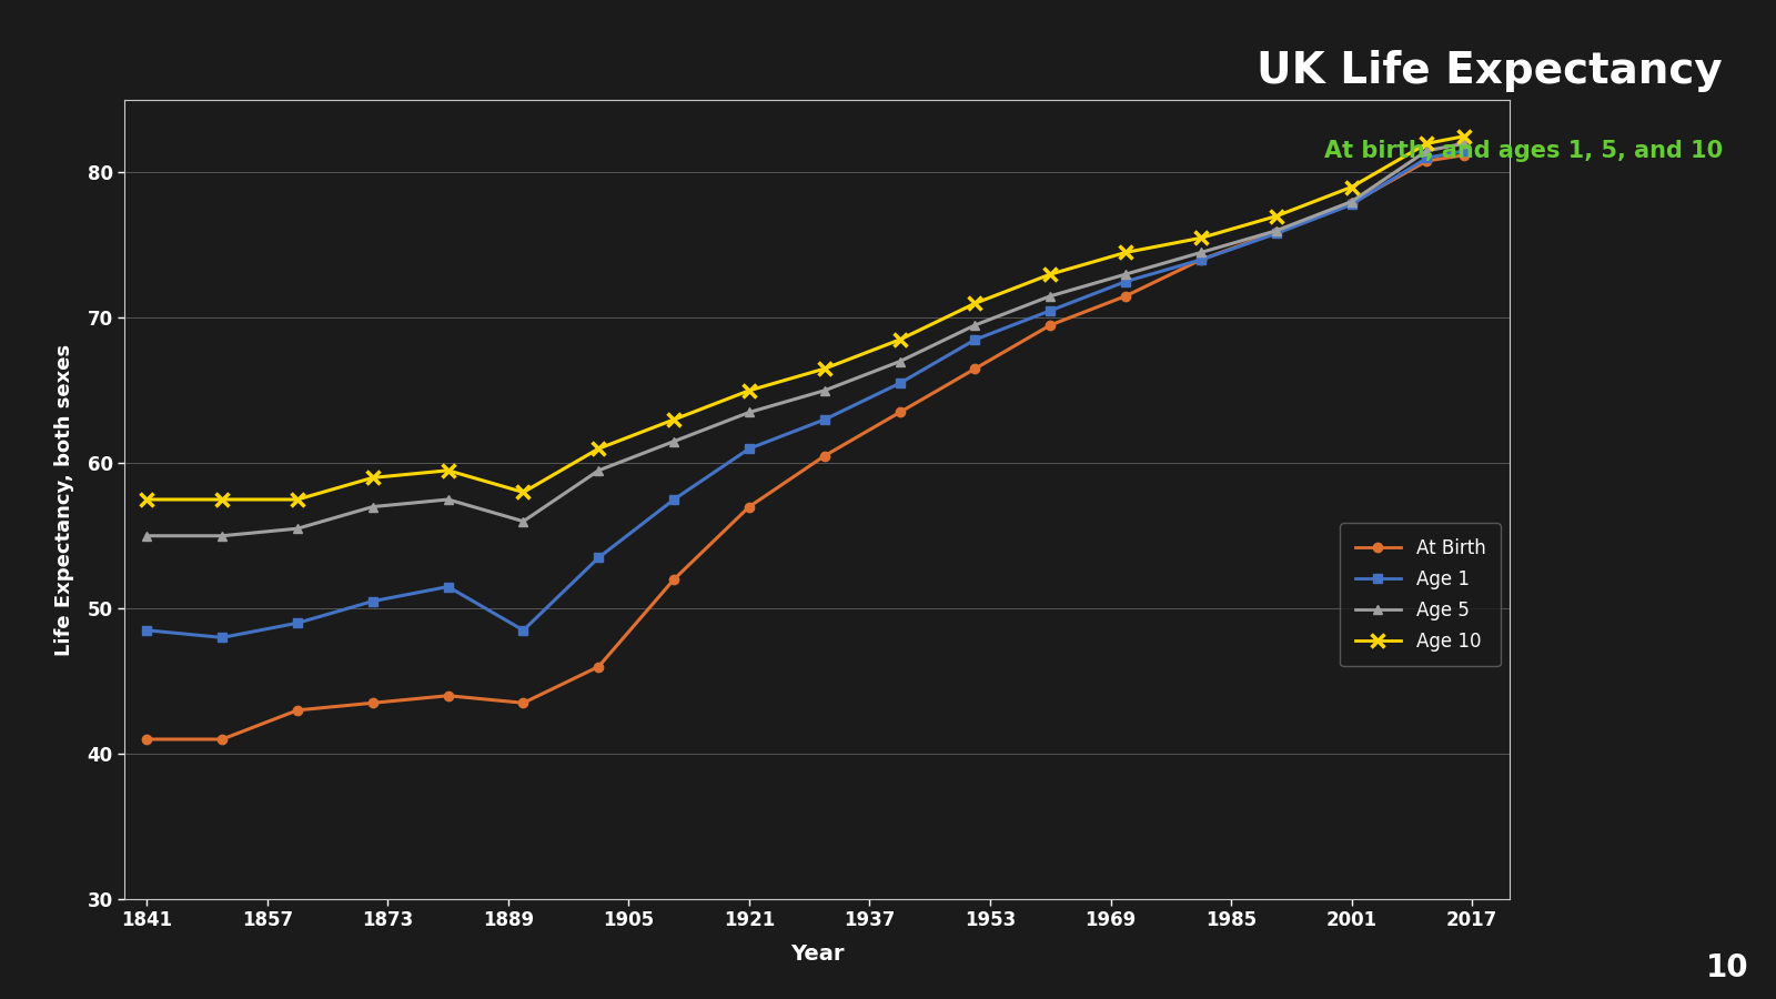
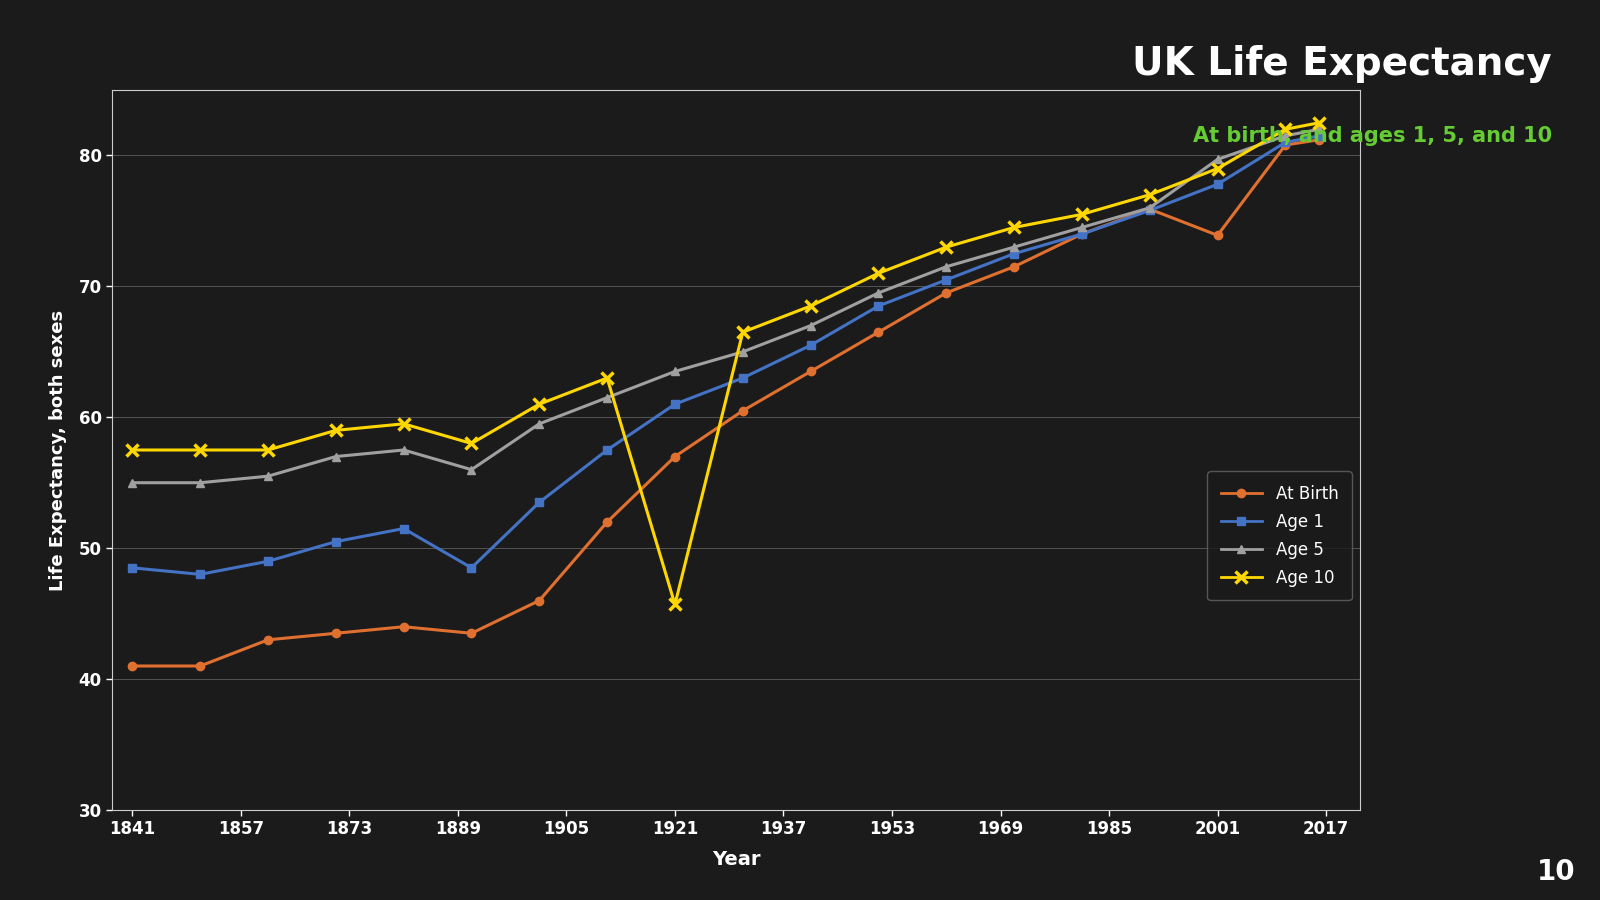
Age 10/1921: 65.0 -> 45.7
At Birth/2001: 77.9 -> 73.9
Age 5/2001: 78.0 -> 79.7
